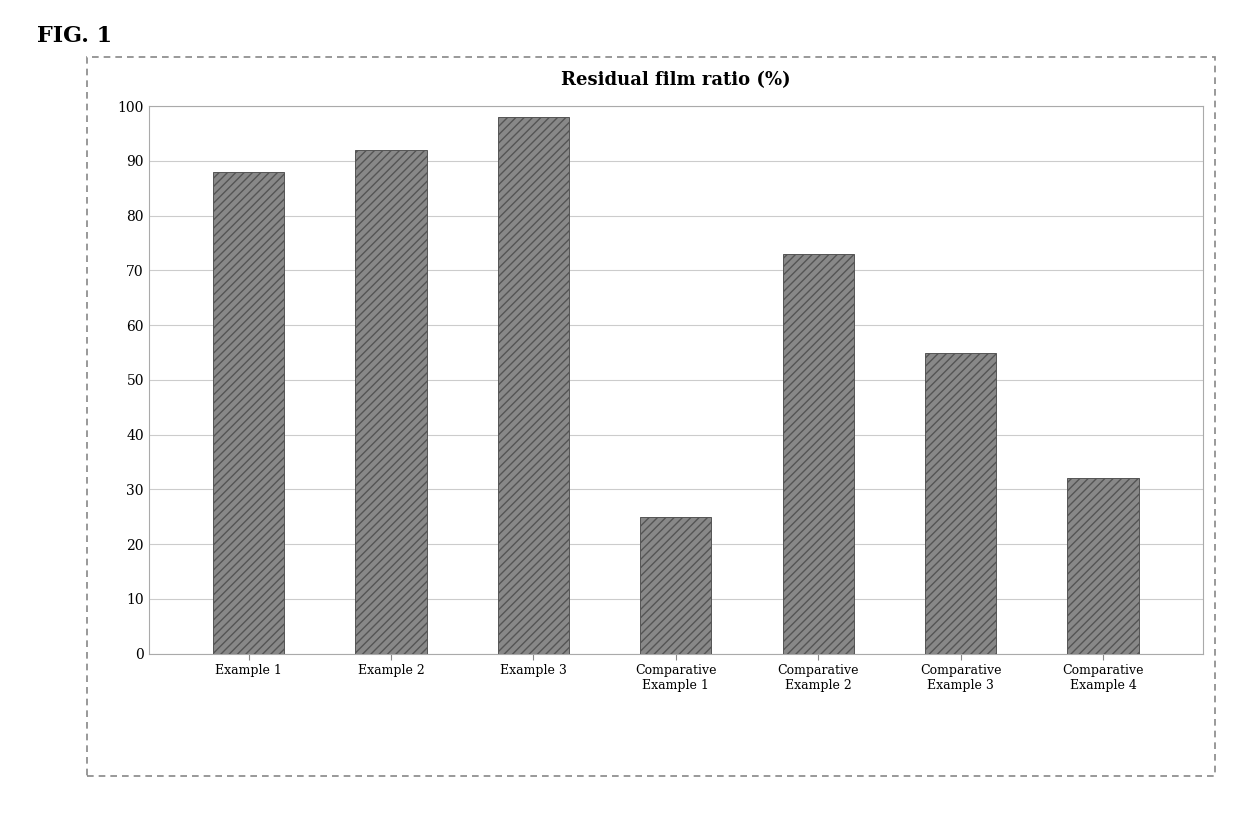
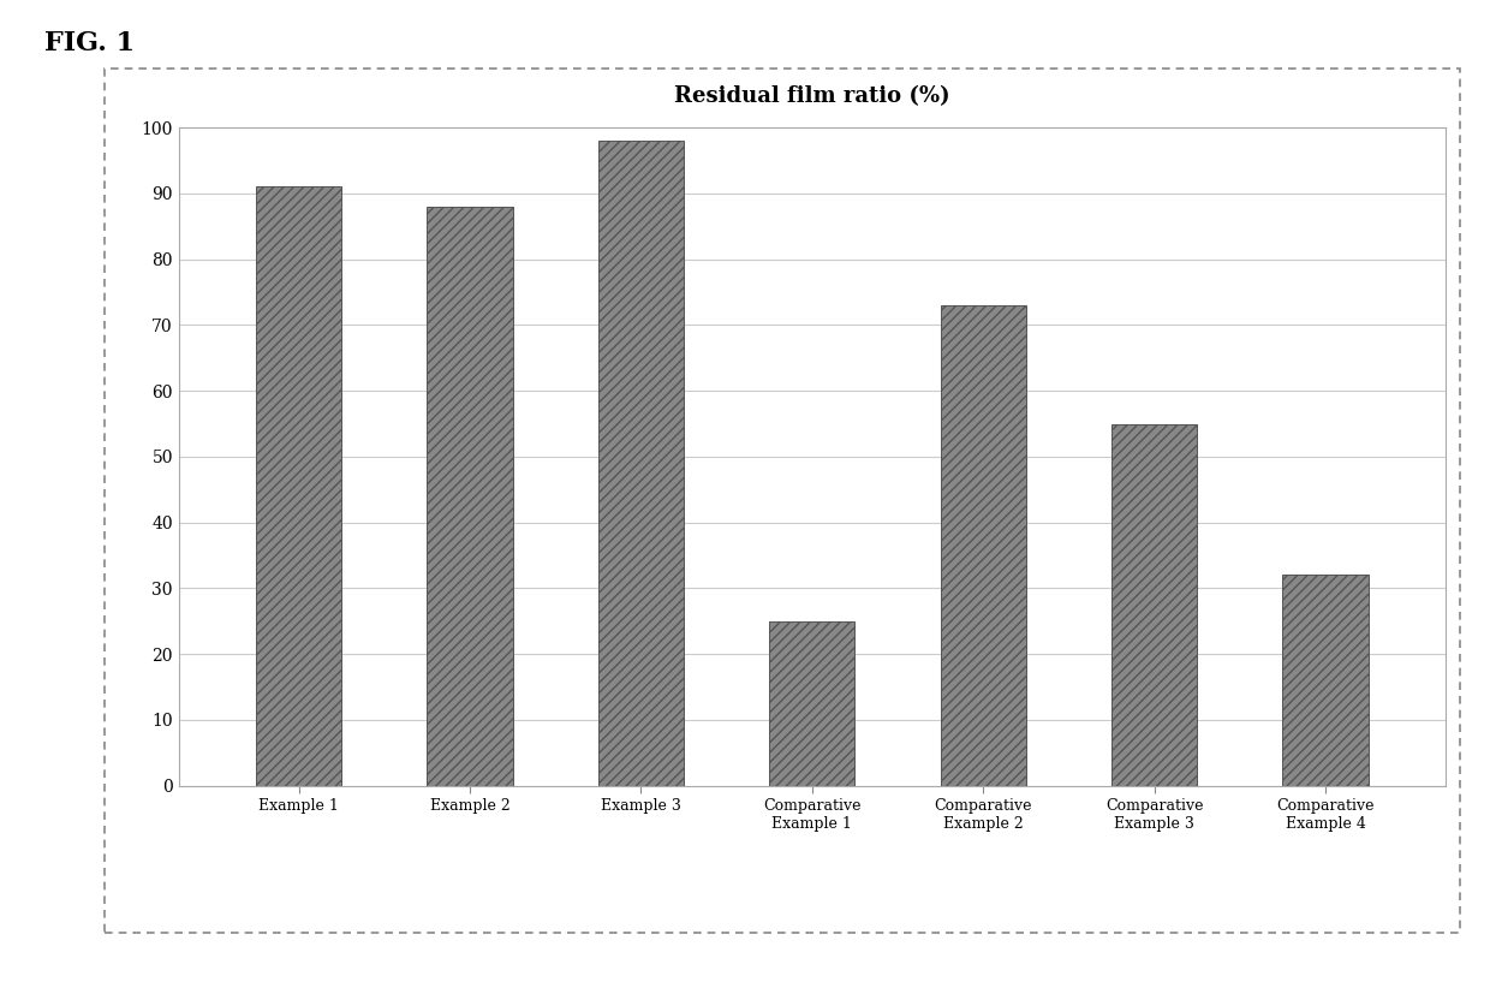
Example 1: 88 -> 91
Example 2: 92 -> 88
